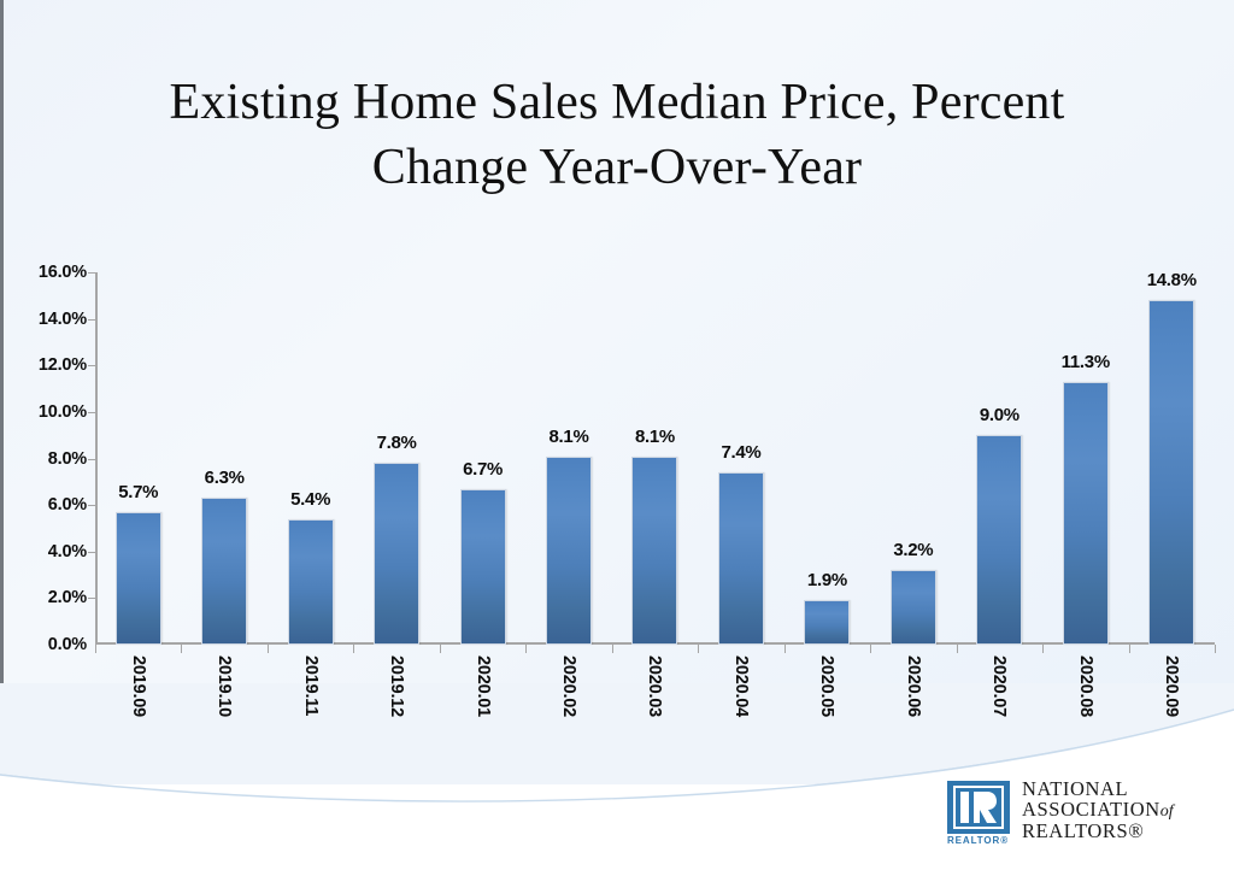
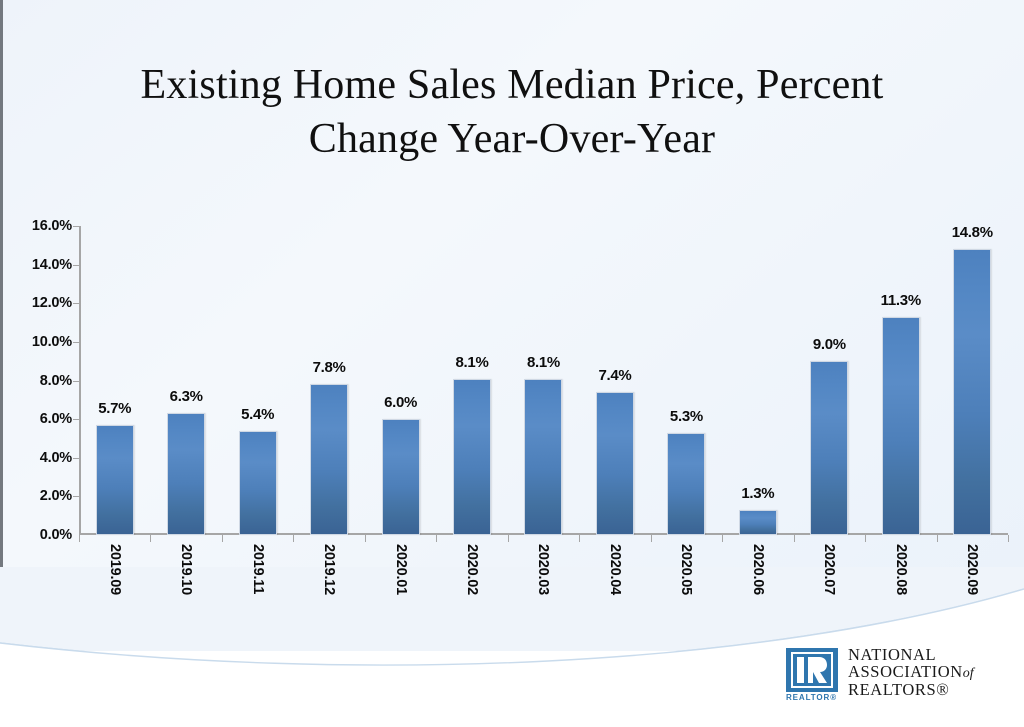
2020.01: 6.7% -> 6.0%
2020.05: 1.9% -> 5.3%
2020.06: 3.2% -> 1.3%
